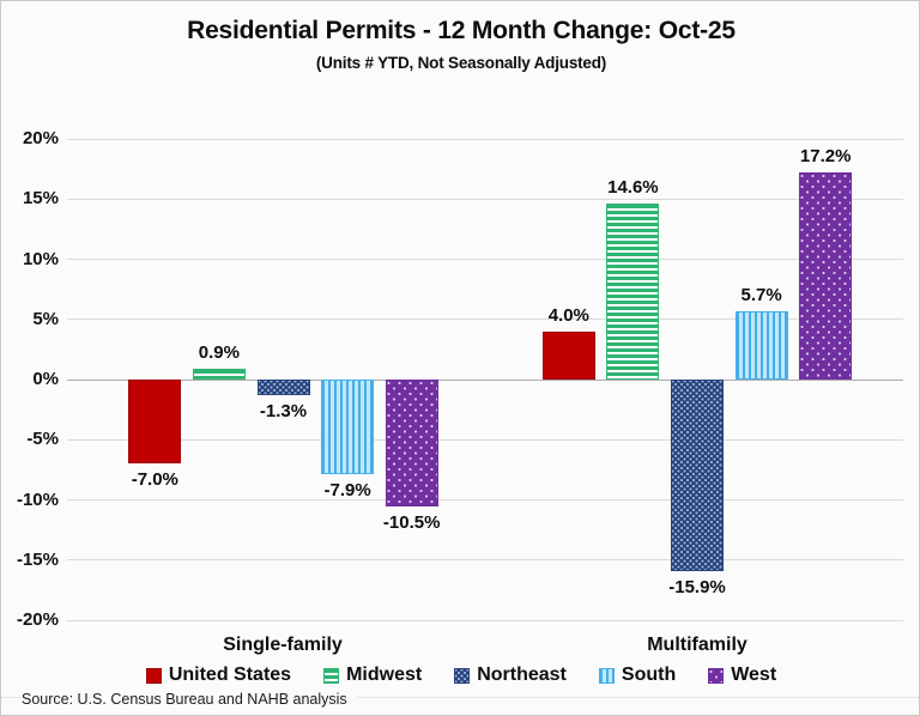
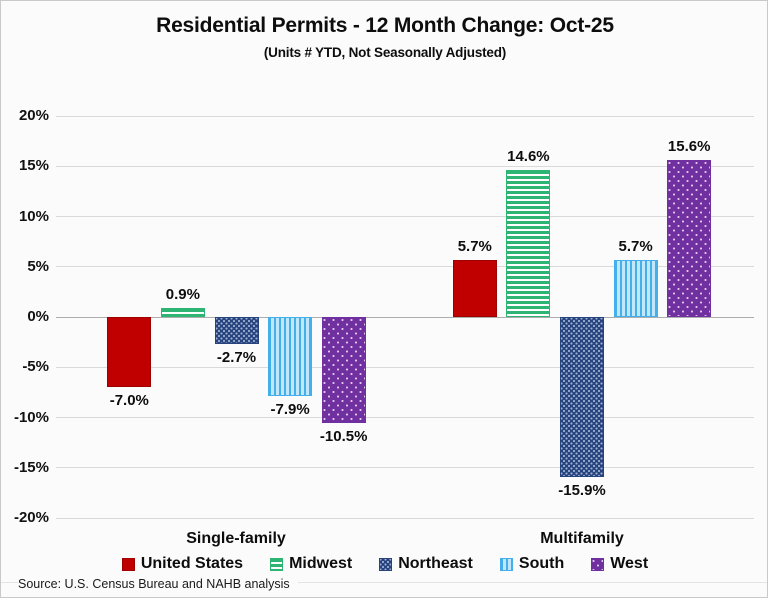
Northeast/Single-family: -1.3% -> -2.7%
United States/Multifamily: 4.0% -> 5.7%
West/Multifamily: 17.2% -> 15.6%
